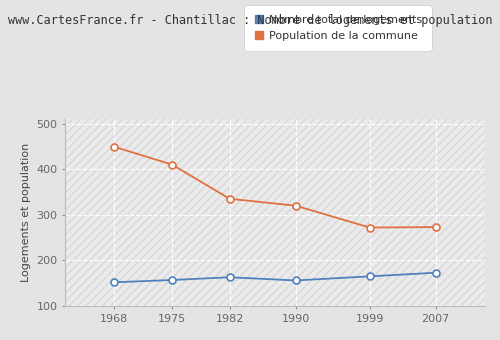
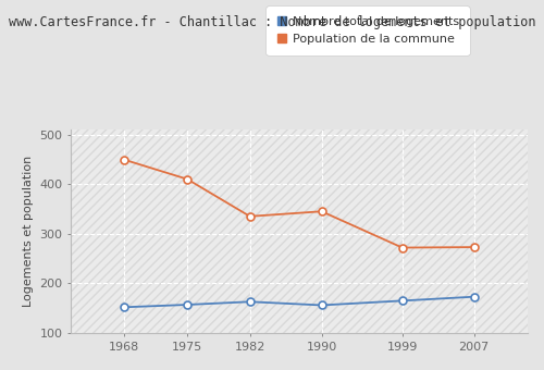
Population de la commune/1990: 320 -> 345
